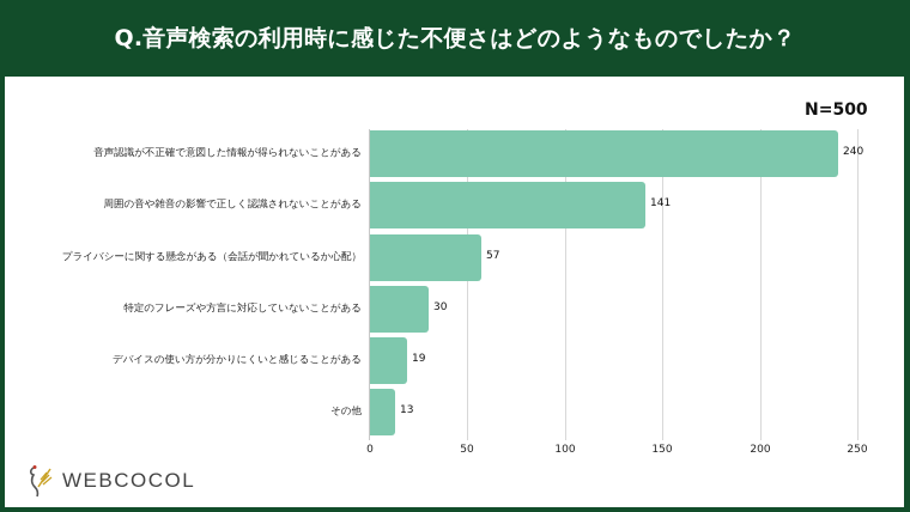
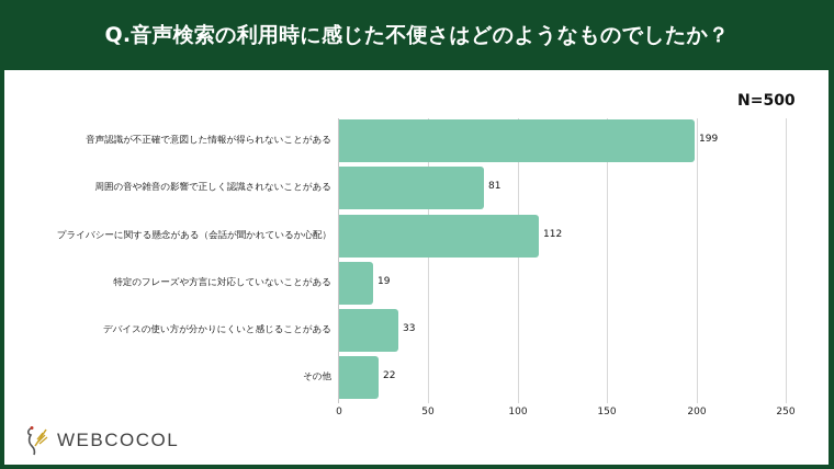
音声認識が不正確で意図した情報が得られないことがある: 240 -> 199
周囲の音や雑音の影響で正しく認識されないことがある: 141 -> 81
プライバシーに関する懸念がある（会話が聞かれているか心配）: 57 -> 112
特定のフレーズや方言に対応していないことがある: 30 -> 19
デバイスの使い方が分かりにくいと感じることがある: 19 -> 33
その他: 13 -> 22
